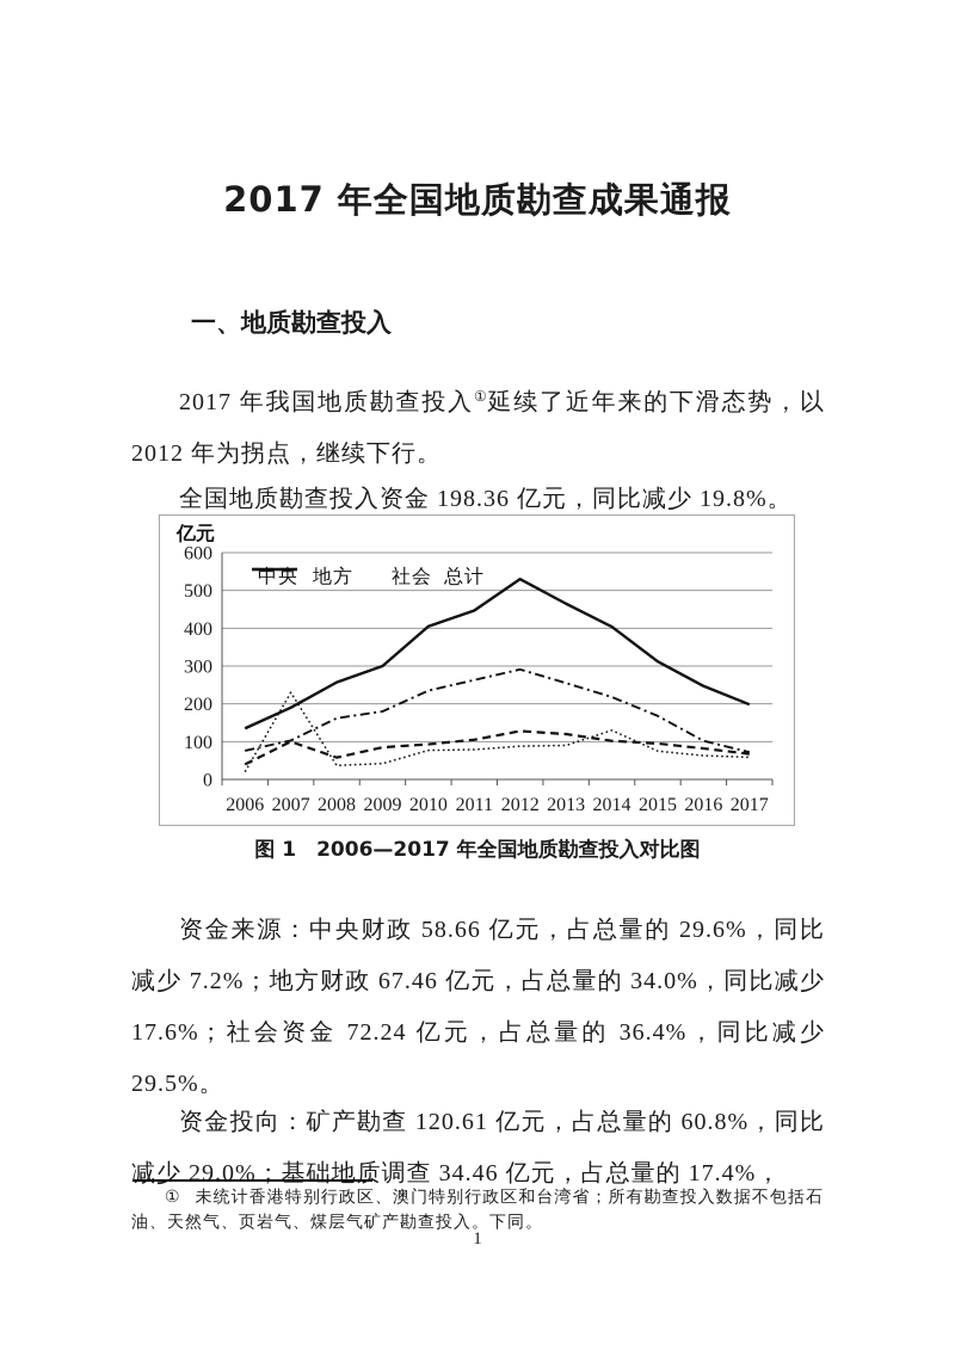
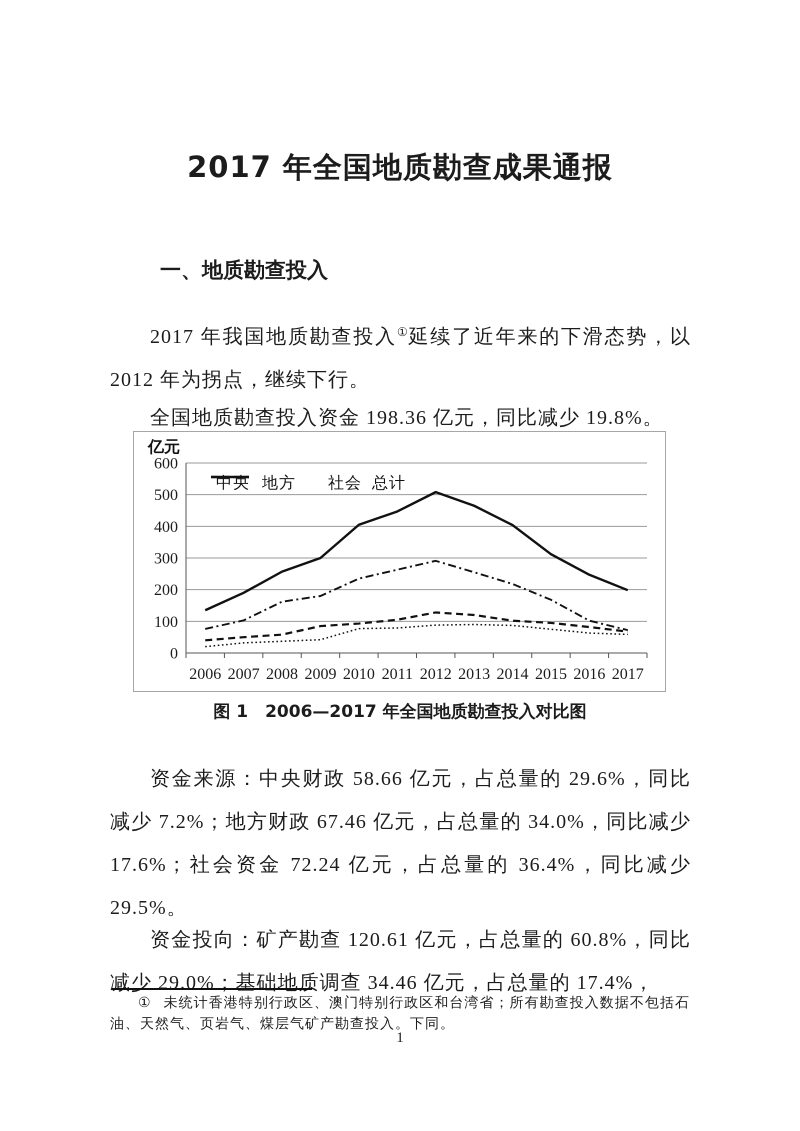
中央/2007: 230 -> 30
地方/2007: 100 -> 50
总计/2012: 530 -> 510
中央/2014: 130 -> 90
